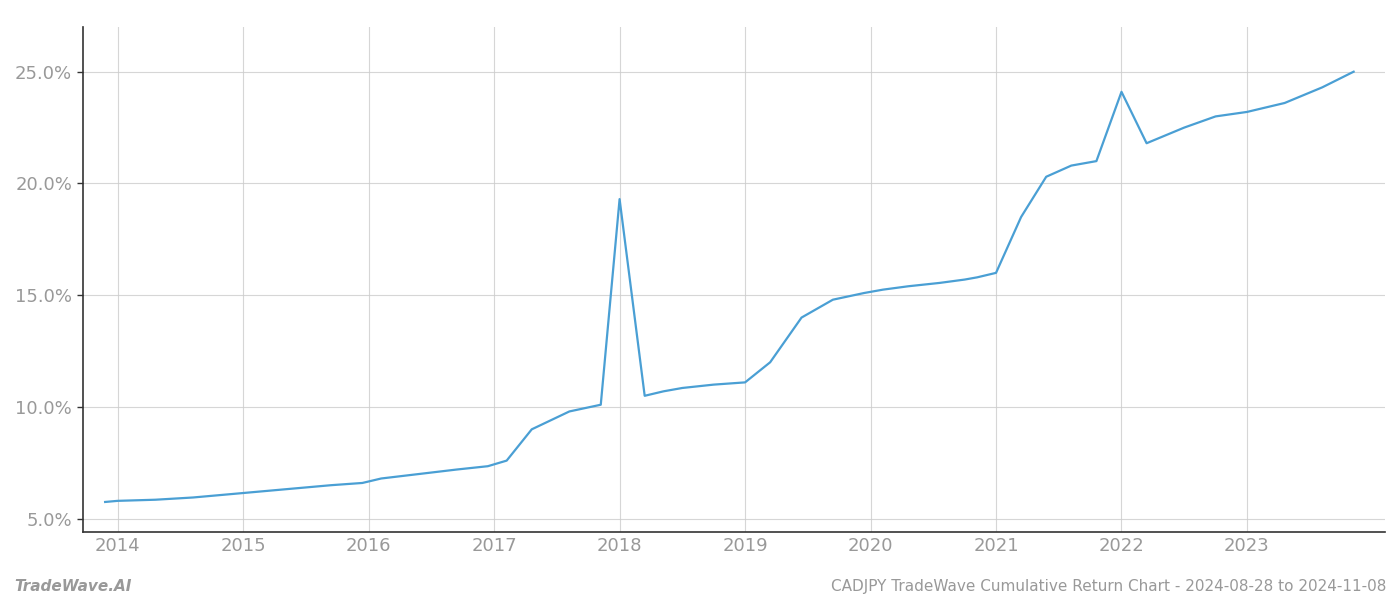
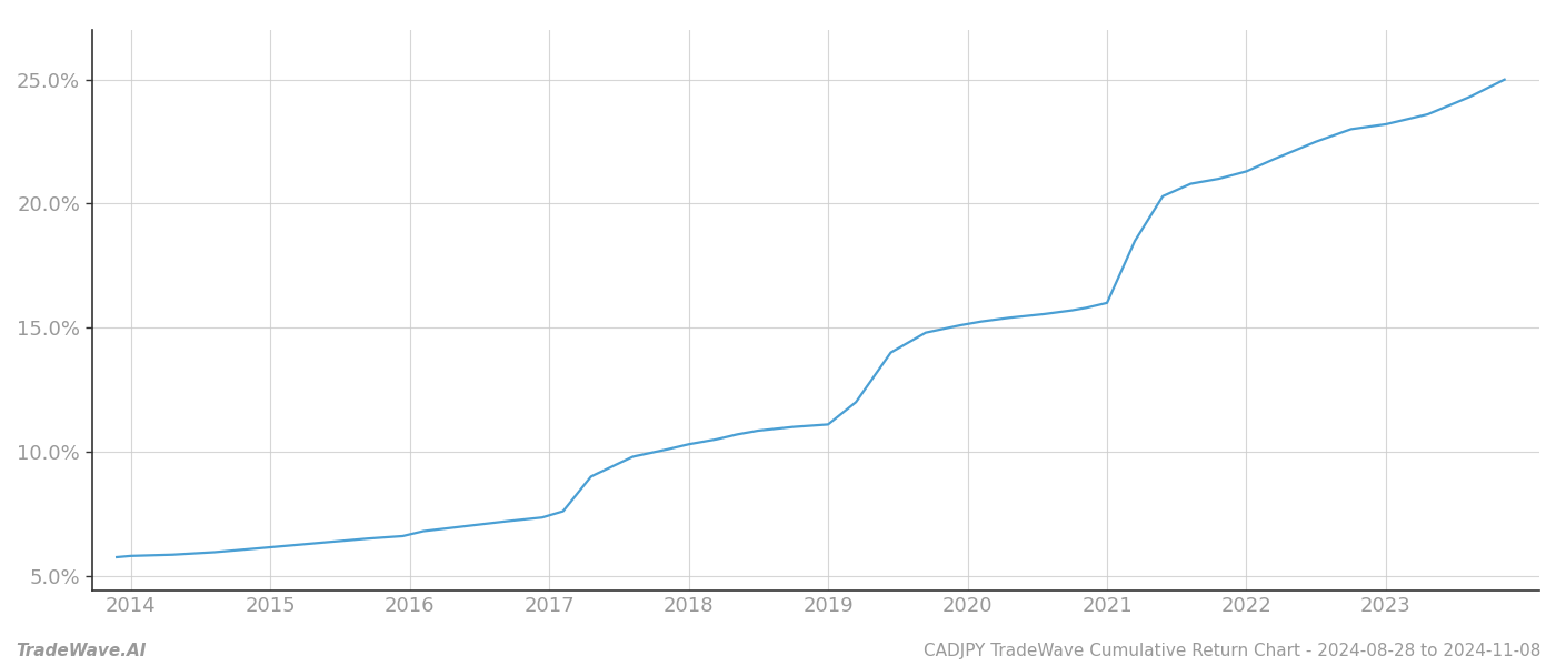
2018: 19.30% -> 10.30%
2022: 24.10% -> 21.30%
